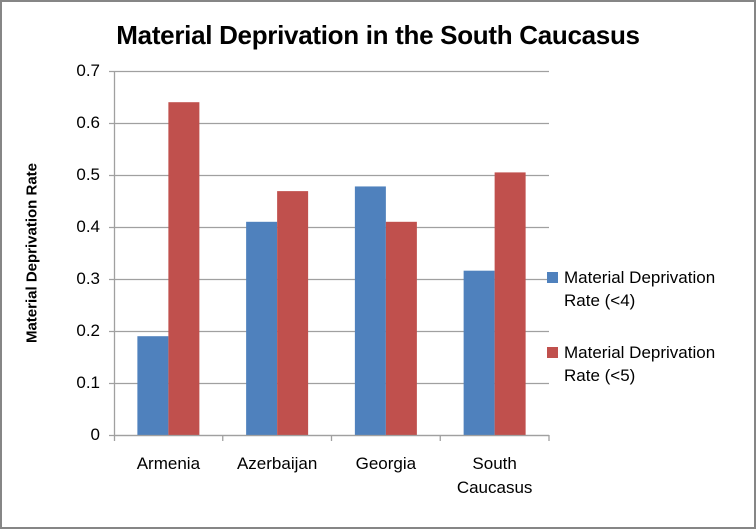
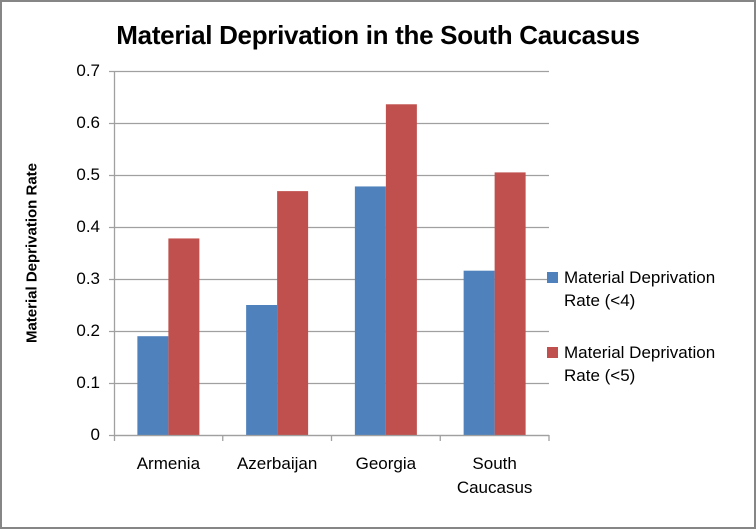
Material Deprivation Rate (<5)/Armenia: 0.64 -> 0.38
Material Deprivation Rate (<4)/Azerbaijan: 0.41 -> 0.25
Material Deprivation Rate (<5)/Georgia: 0.41 -> 0.64
